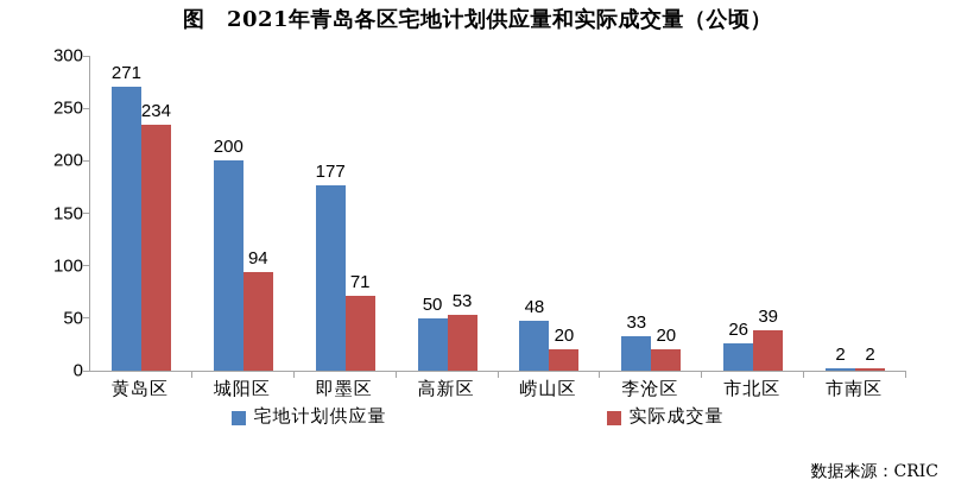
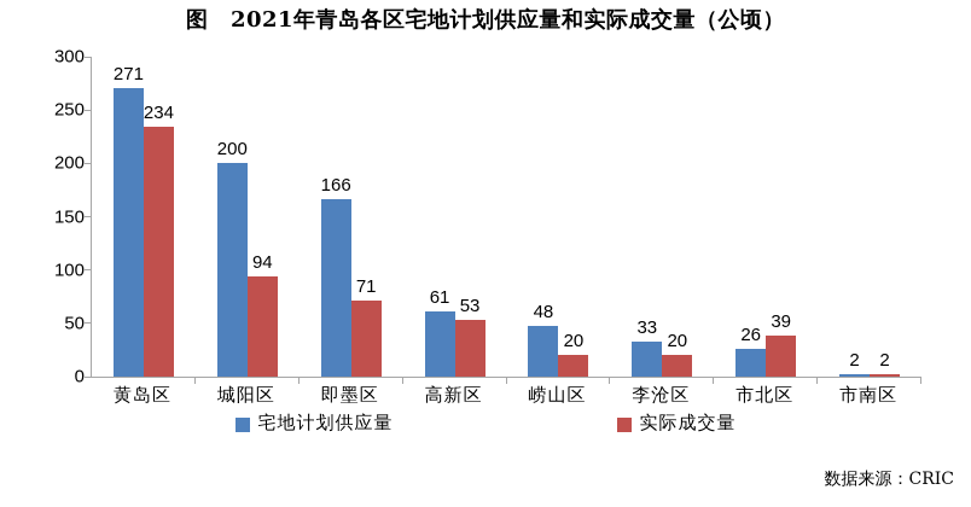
宅地计划供应量/即墨区: 177 -> 166
宅地计划供应量/高新区: 50 -> 61
